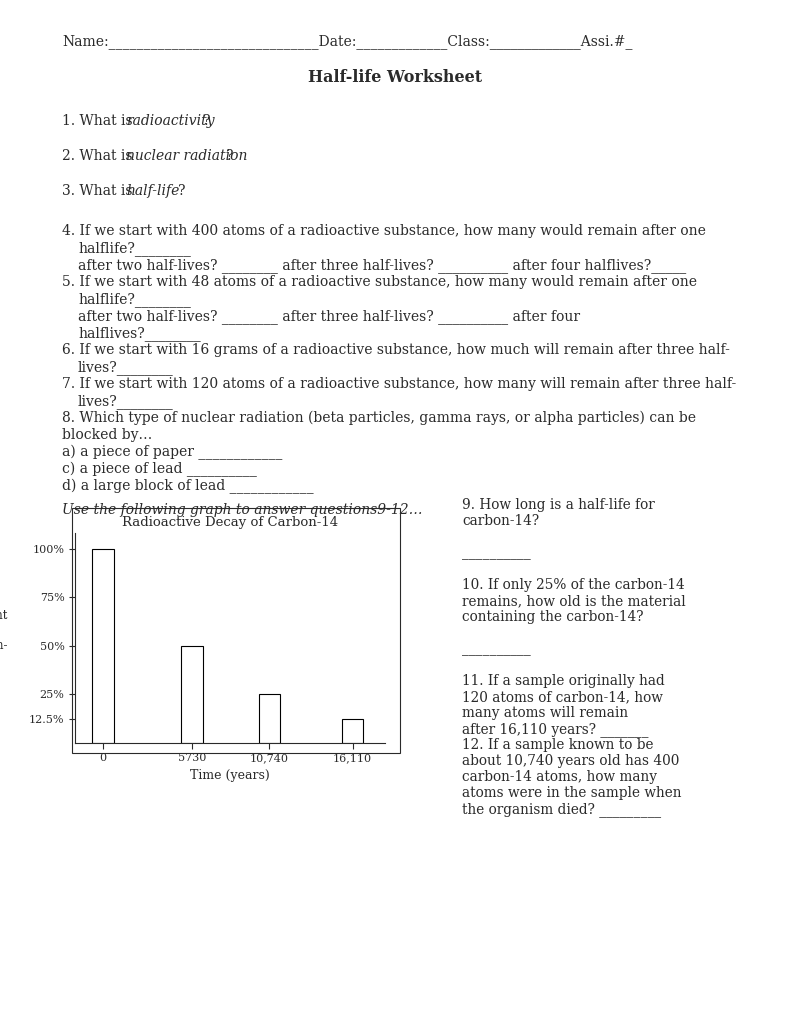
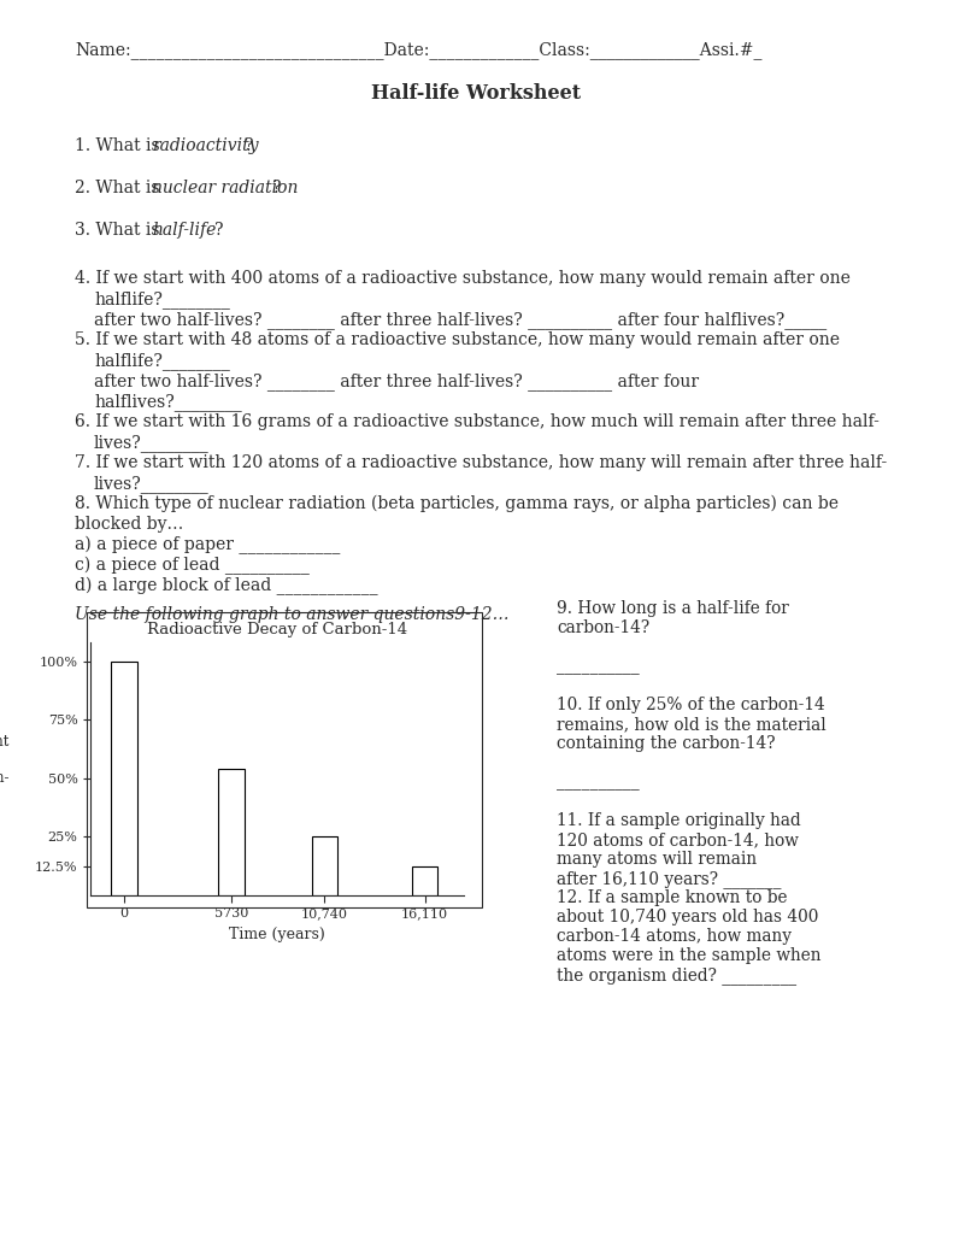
5730: 50% -> 54%
